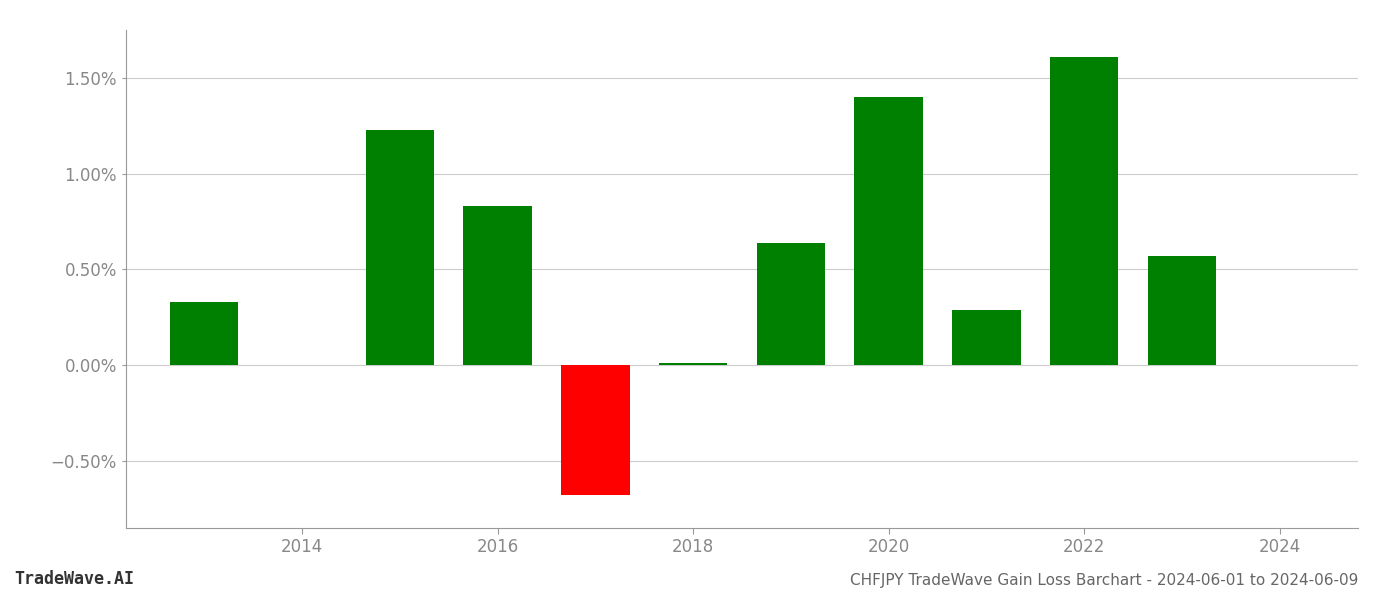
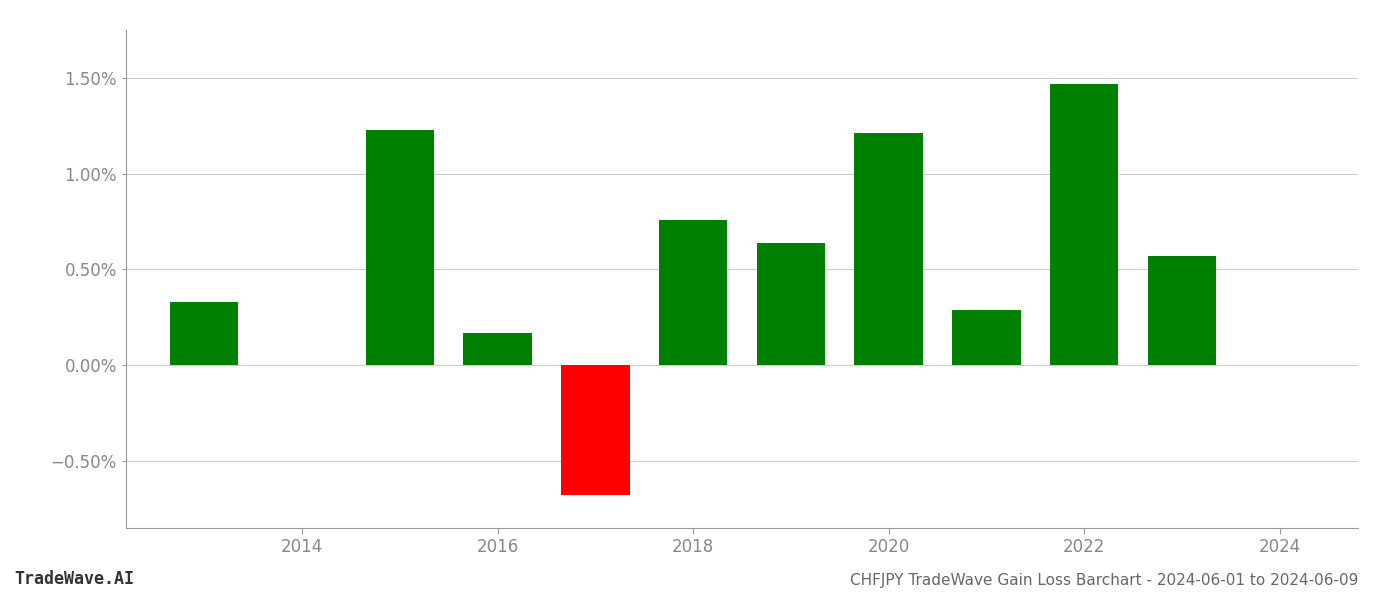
2016: 0.83% -> 0.17%
2018: 0.01% -> 0.76%
2020: 1.40% -> 1.21%
2022: 1.61% -> 1.47%
